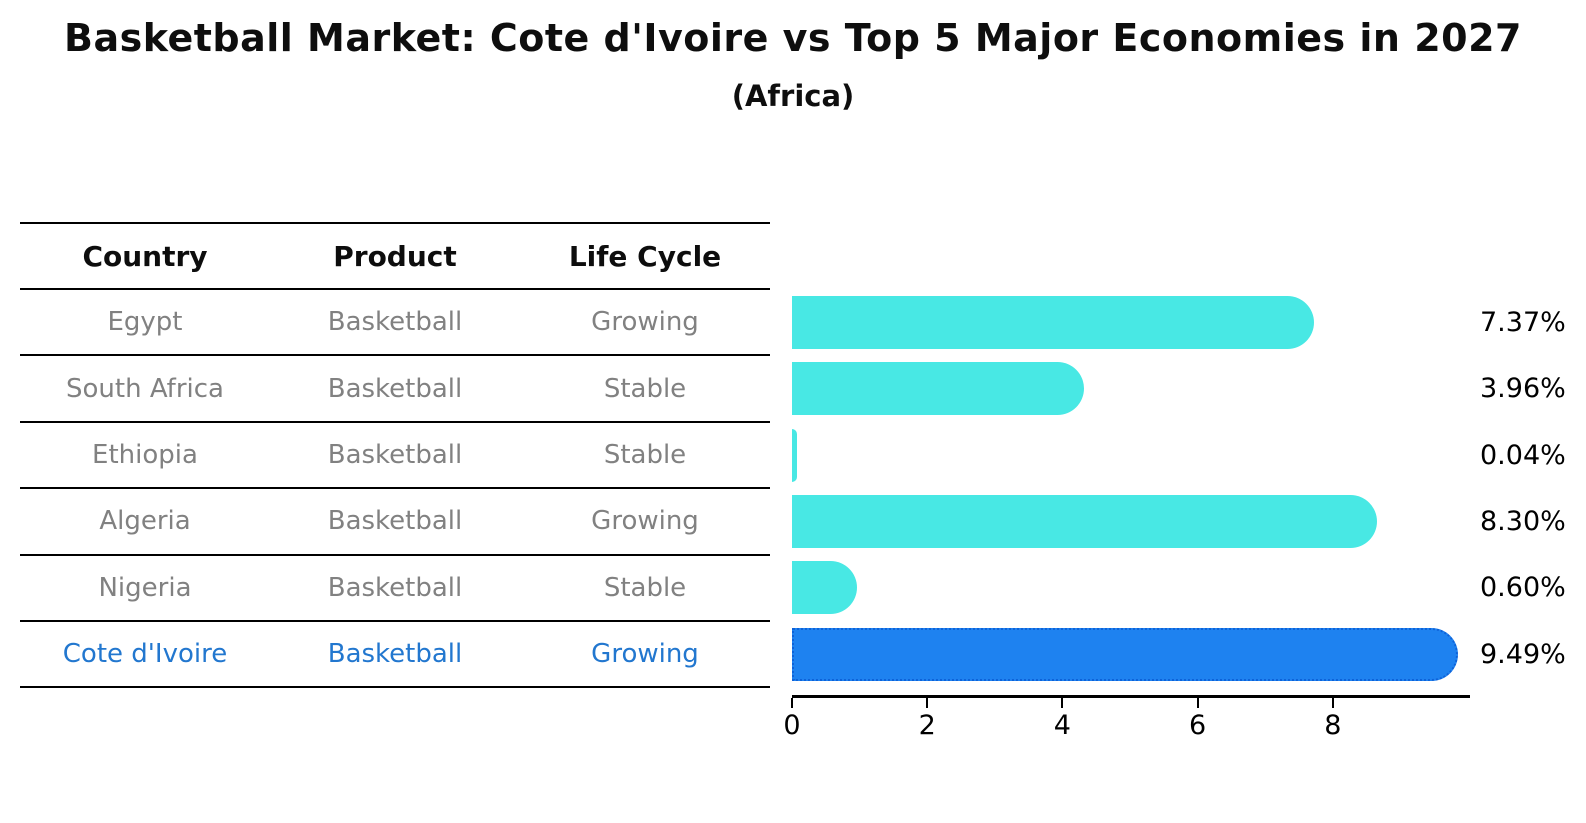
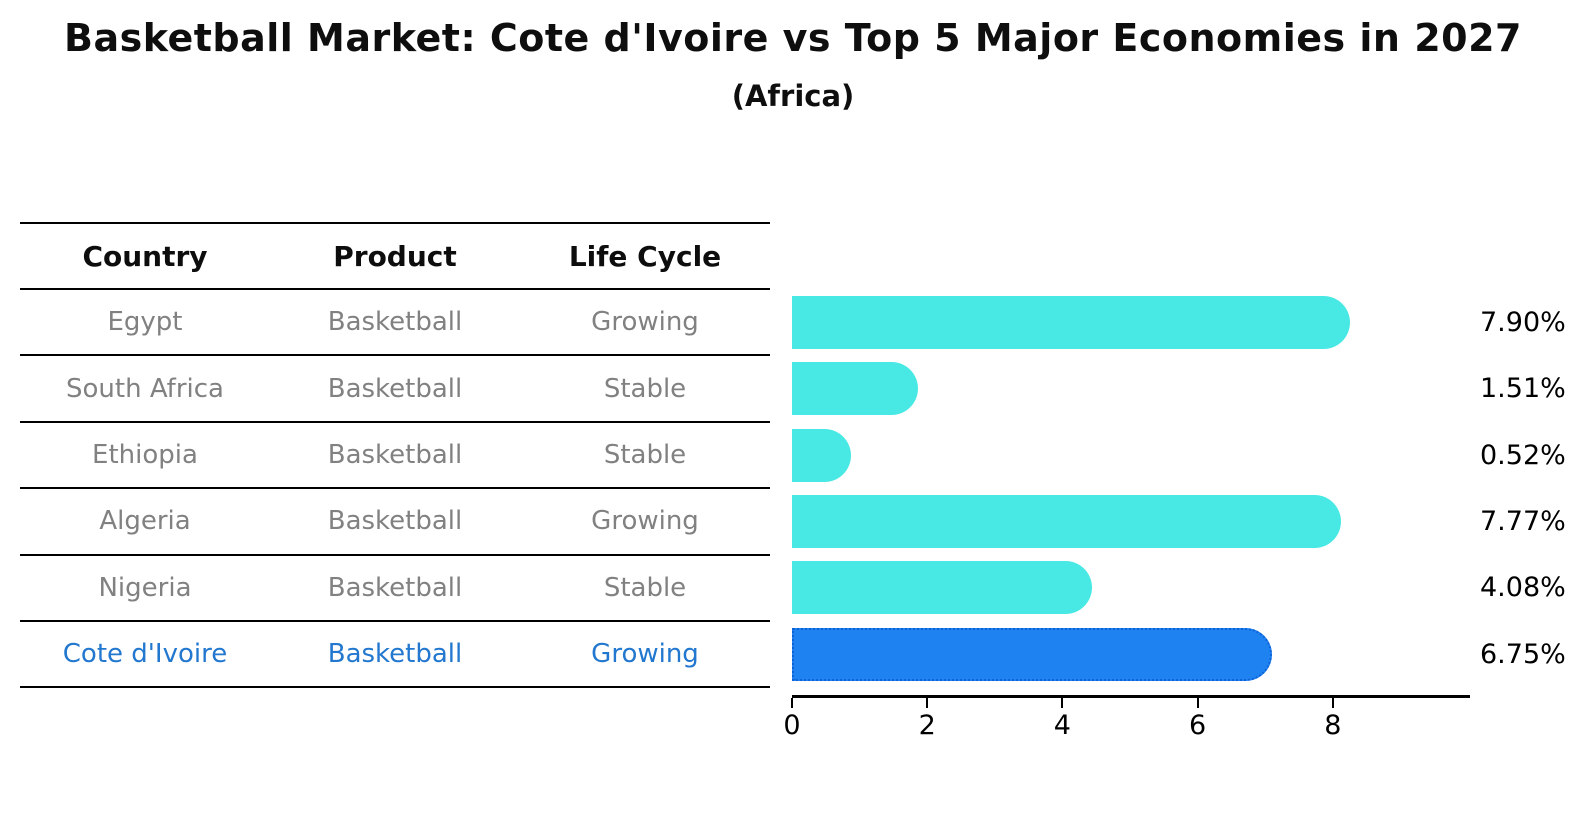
Egypt: 7.37% -> 7.90%
South Africa: 3.96% -> 1.51%
Ethiopia: 0.04% -> 0.52%
Algeria: 8.30% -> 7.77%
Nigeria: 0.60% -> 4.08%
Cote d'Ivoire: 9.49% -> 6.75%
